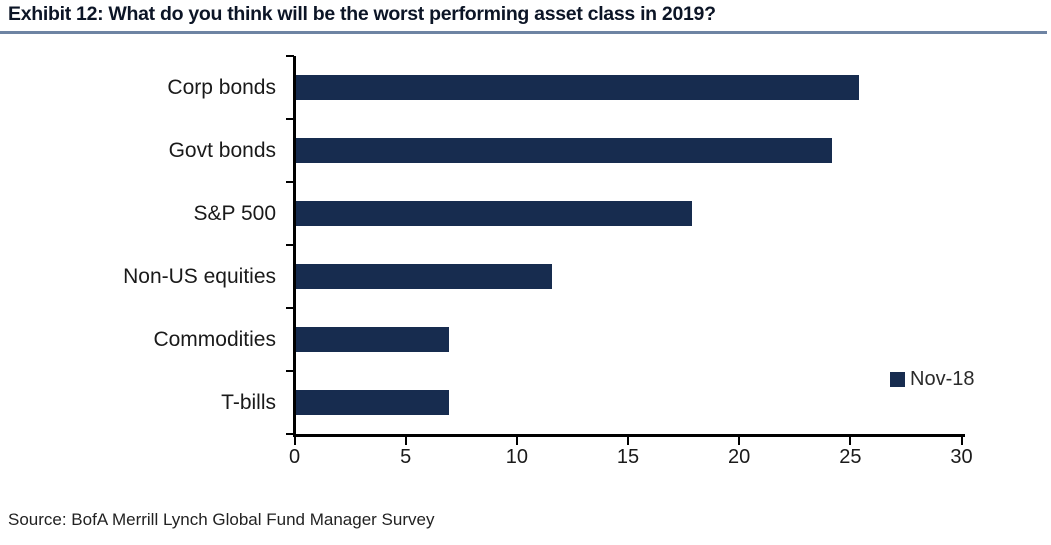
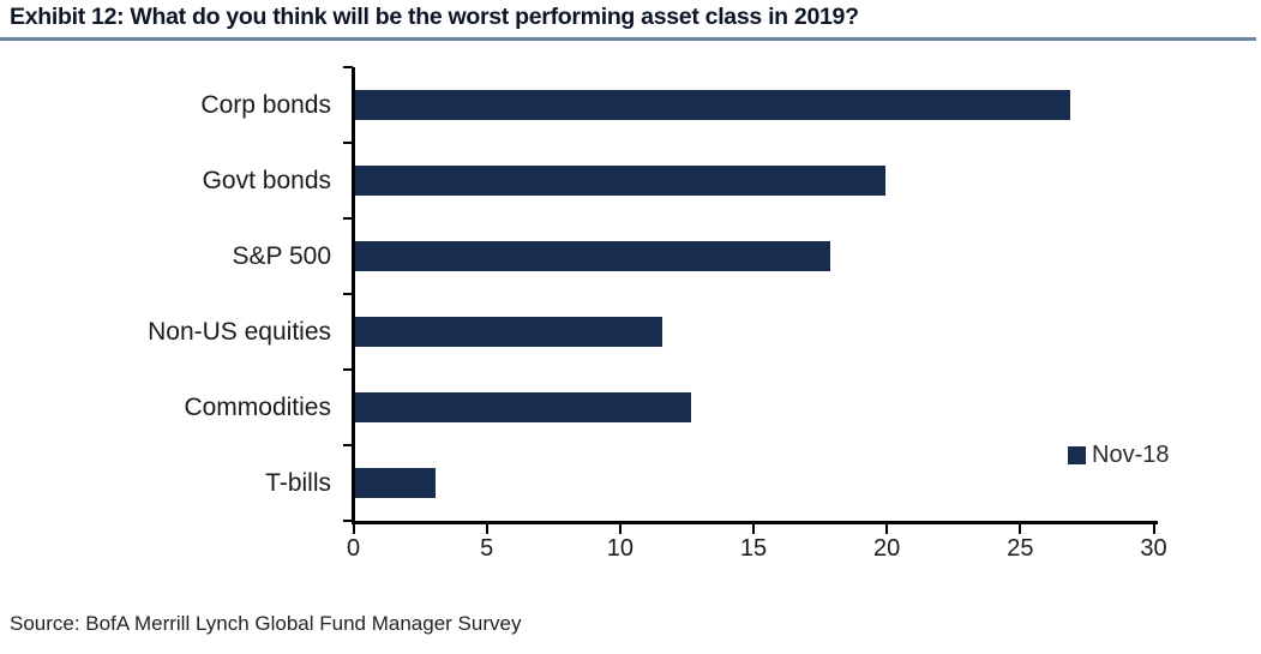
Corp bonds: 25.3 -> 26.8
Govt bonds: 24.1 -> 19.9
Commodities: 6.9 -> 12.6
T-bills: 6.9 -> 3.0
